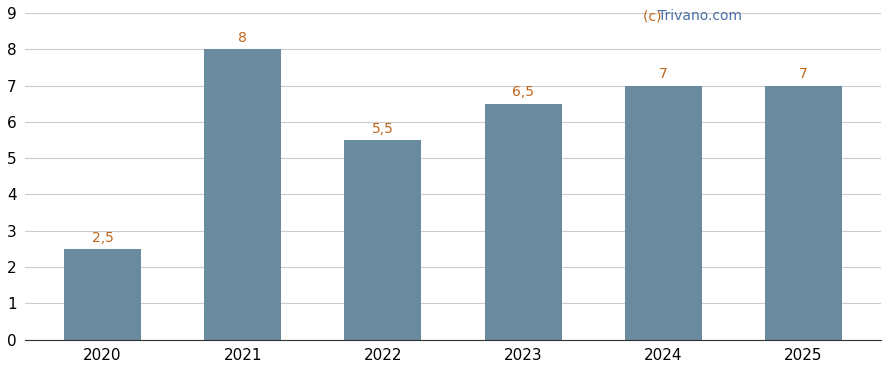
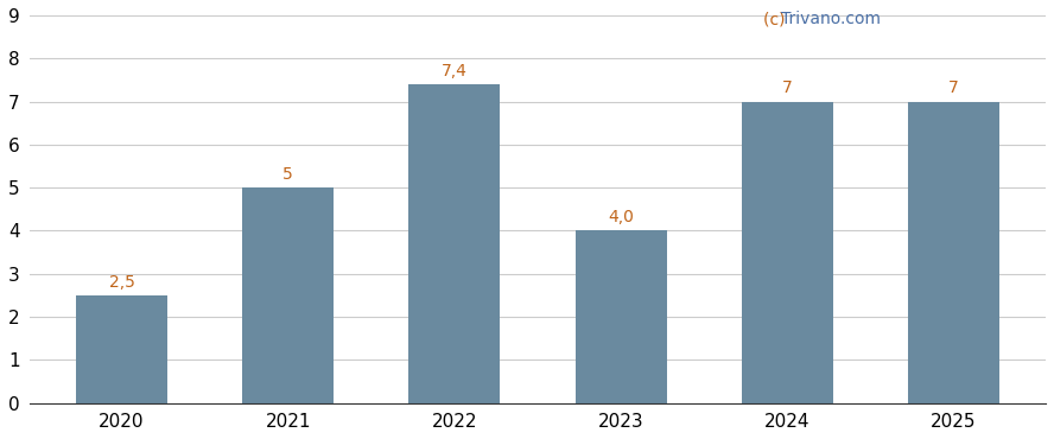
2021: 8 -> 5
2022: 5,5 -> 7,4
2023: 6,5 -> 4,0
